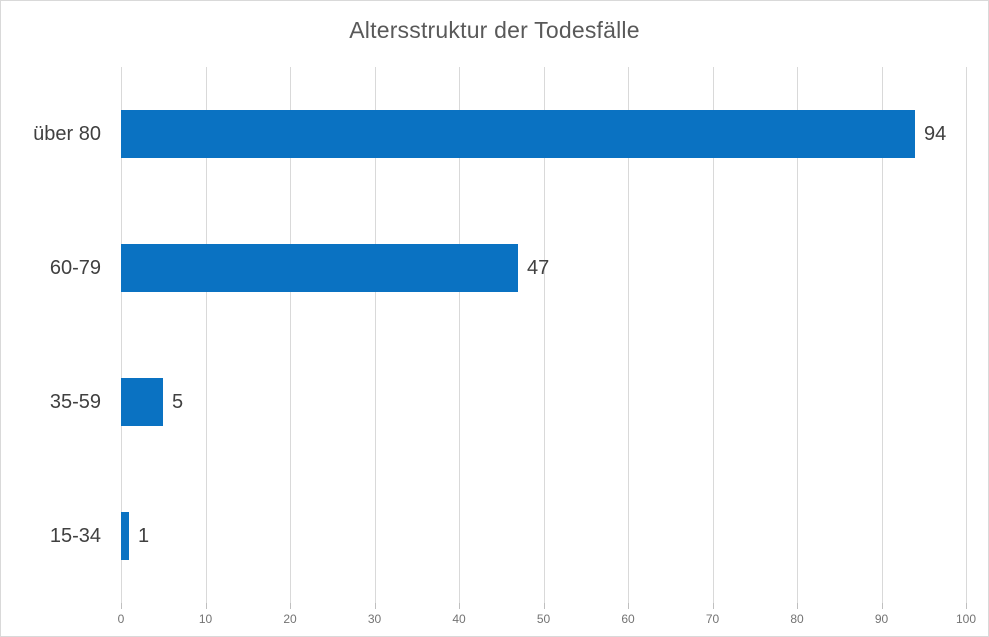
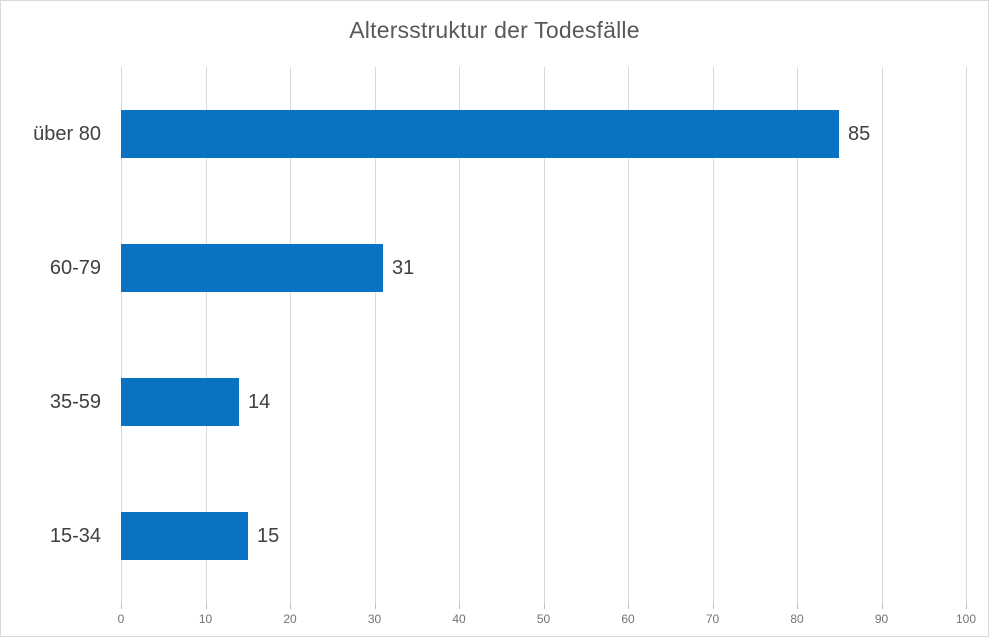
über 80: 94 -> 85
60-79: 47 -> 31
35-59: 5 -> 14
15-34: 1 -> 15
